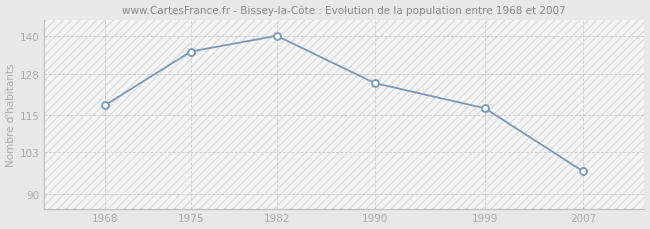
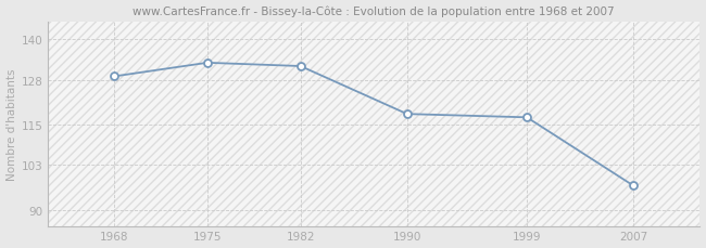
1968: 118 -> 129
1975: 135 -> 133
1982: 140 -> 132
1990: 125 -> 118
